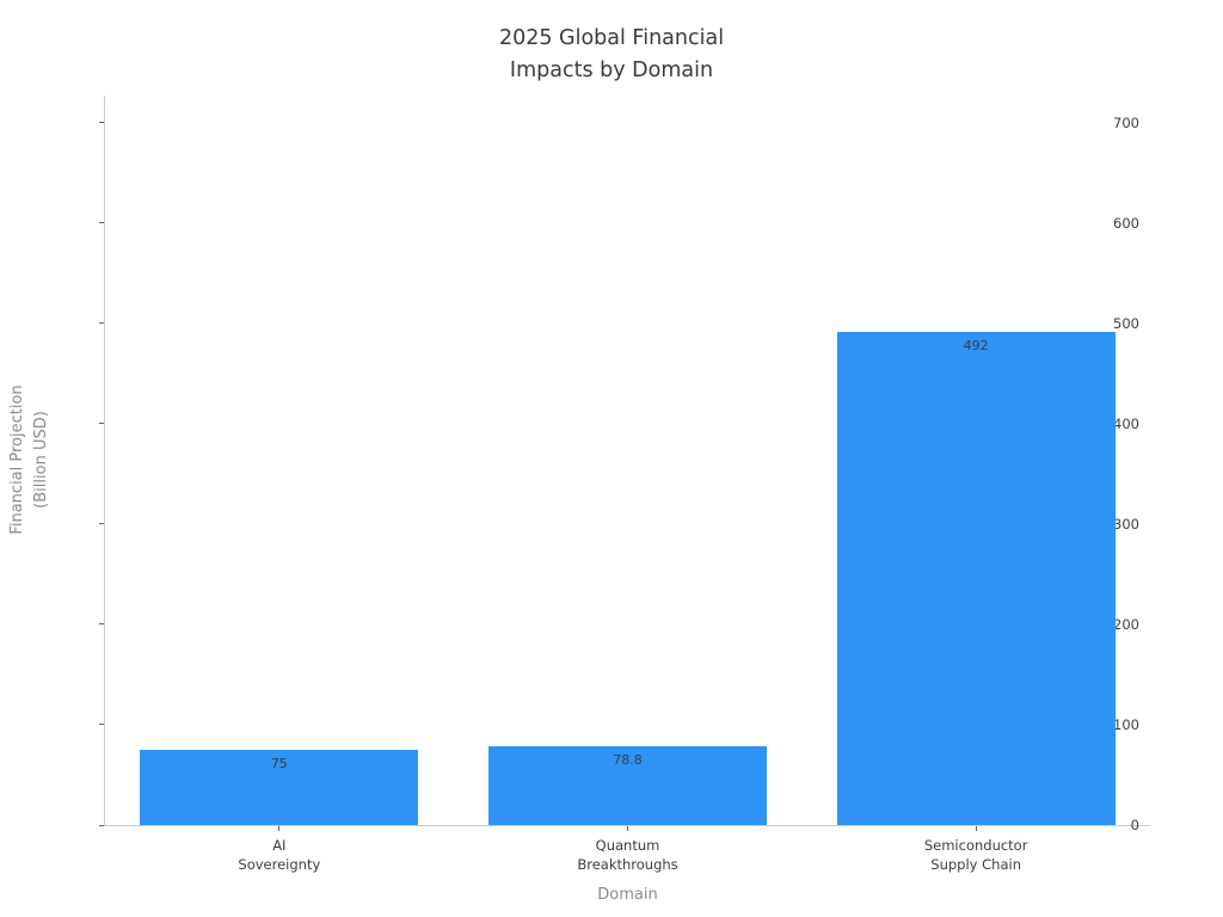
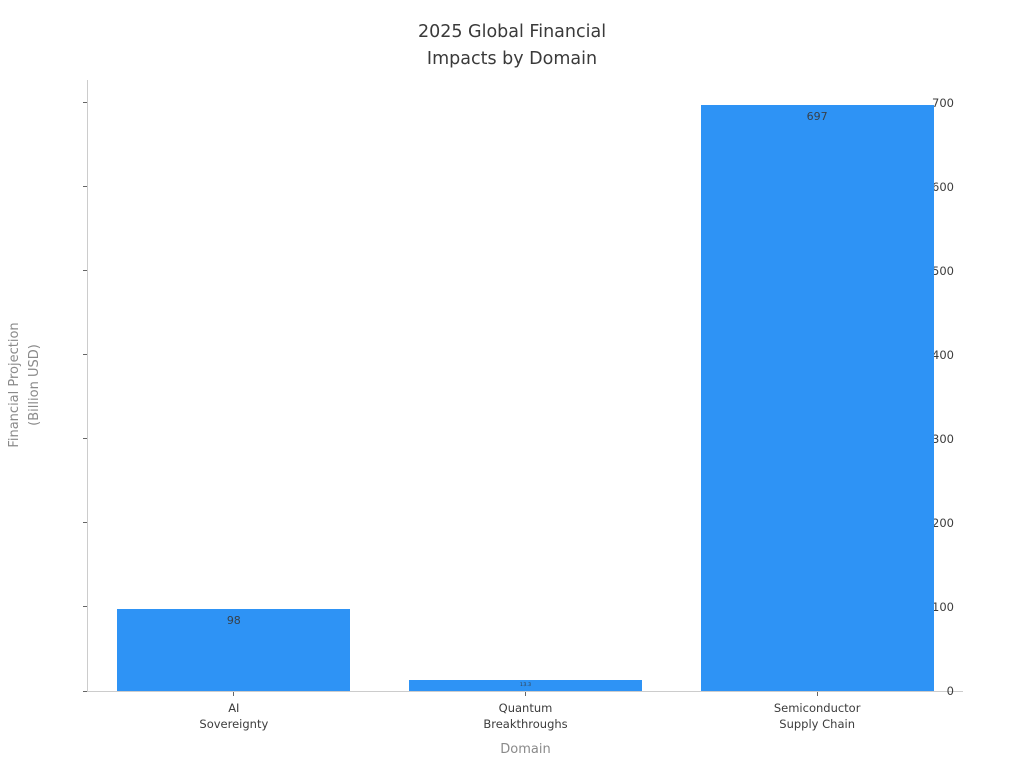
AI Sovereignty: 75 -> 98
Quantum Breakthroughs: 78.8 -> 13.3
Semiconductor Supply Chain: 492 -> 697
